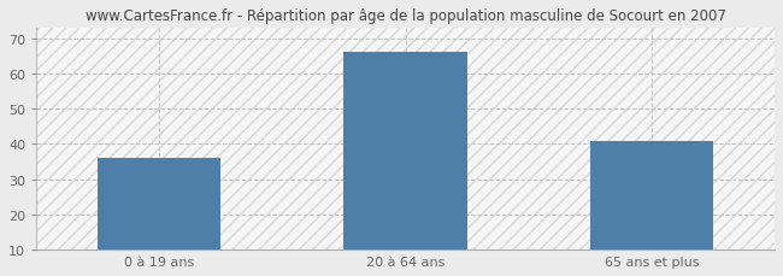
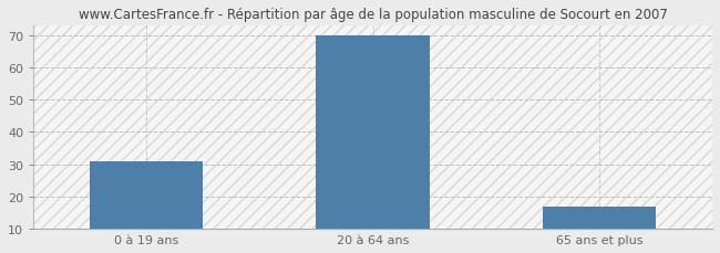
0 à 19 ans: 36 -> 31
20 à 64 ans: 66 -> 70
65 ans et plus: 41 -> 17
